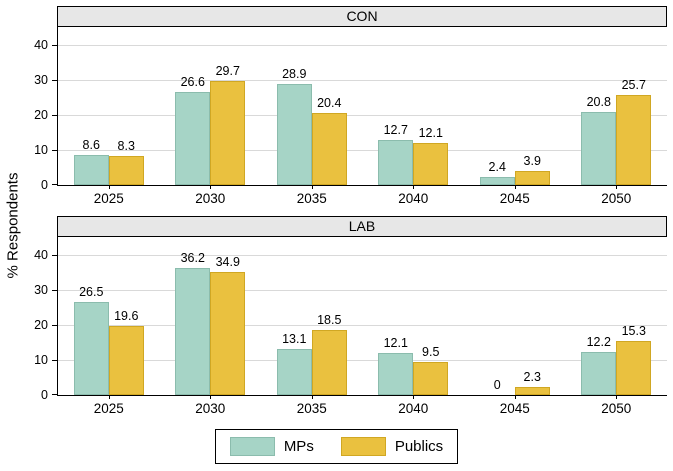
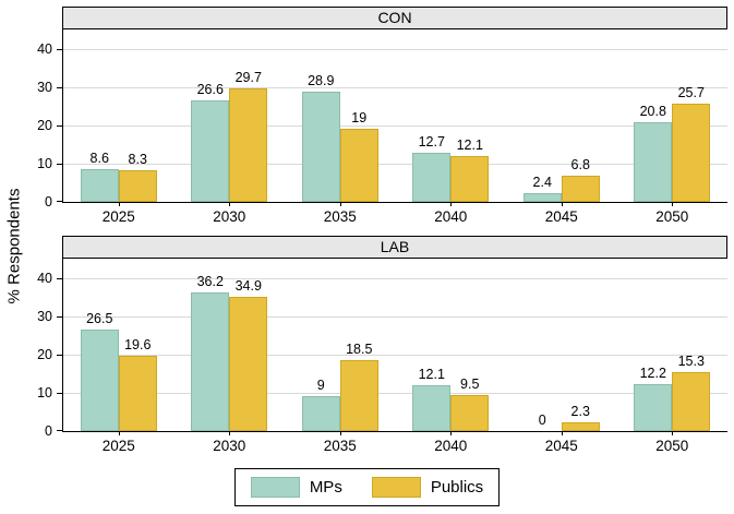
CON/Publics/2035: 20.4 -> 19
CON/Publics/2045: 3.9 -> 6.8
LAB/MPs/2035: 13.1 -> 9
